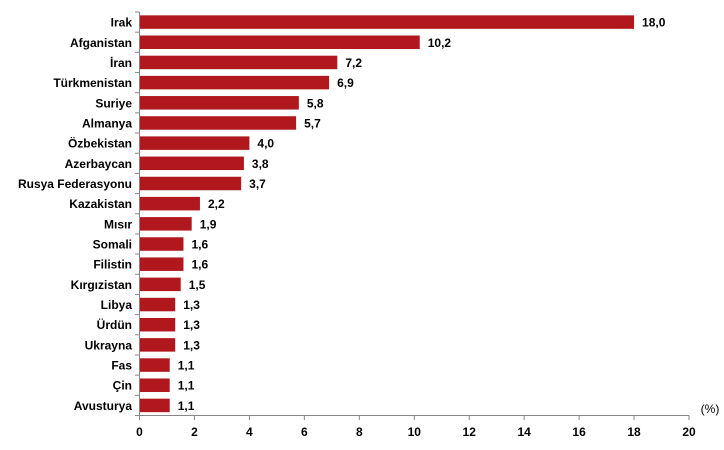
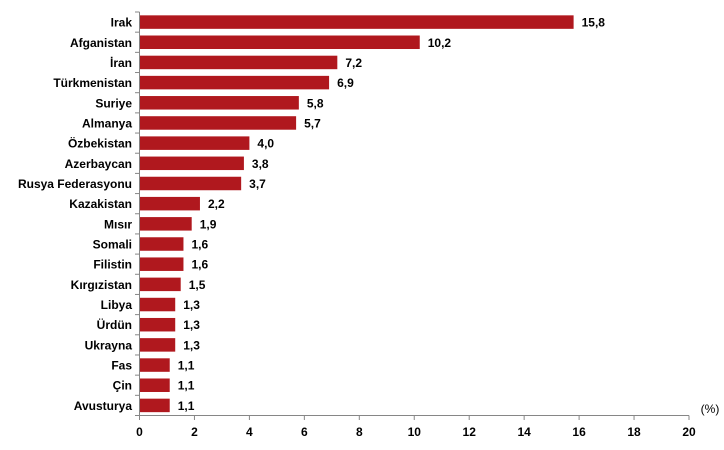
Irak: 18,0 -> 15,8
